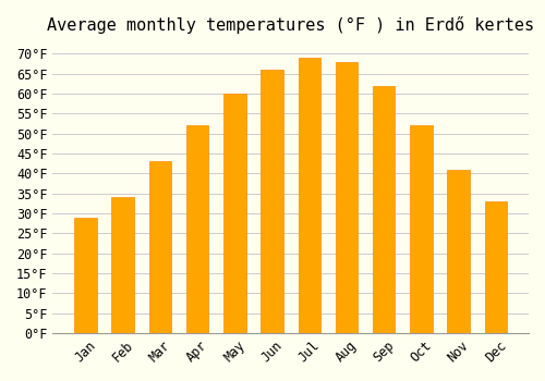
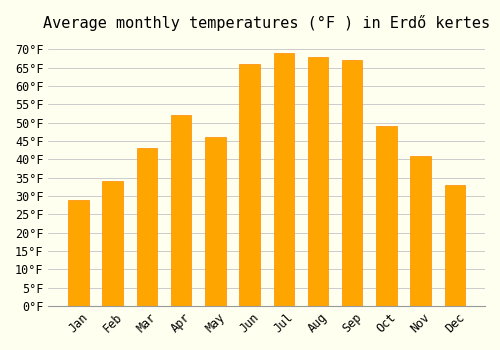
May: 60°F -> 46°F
Sep: 62°F -> 67°F
Oct: 52°F -> 49°F
